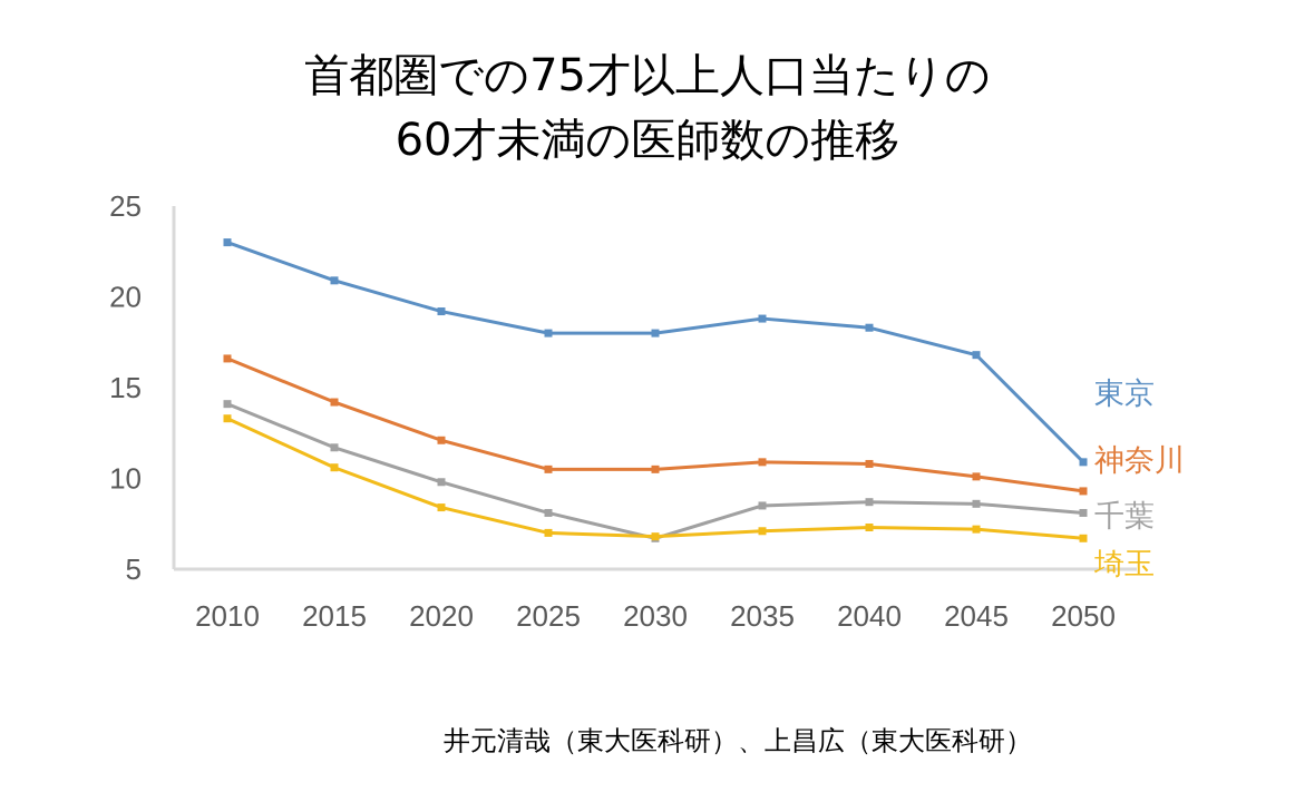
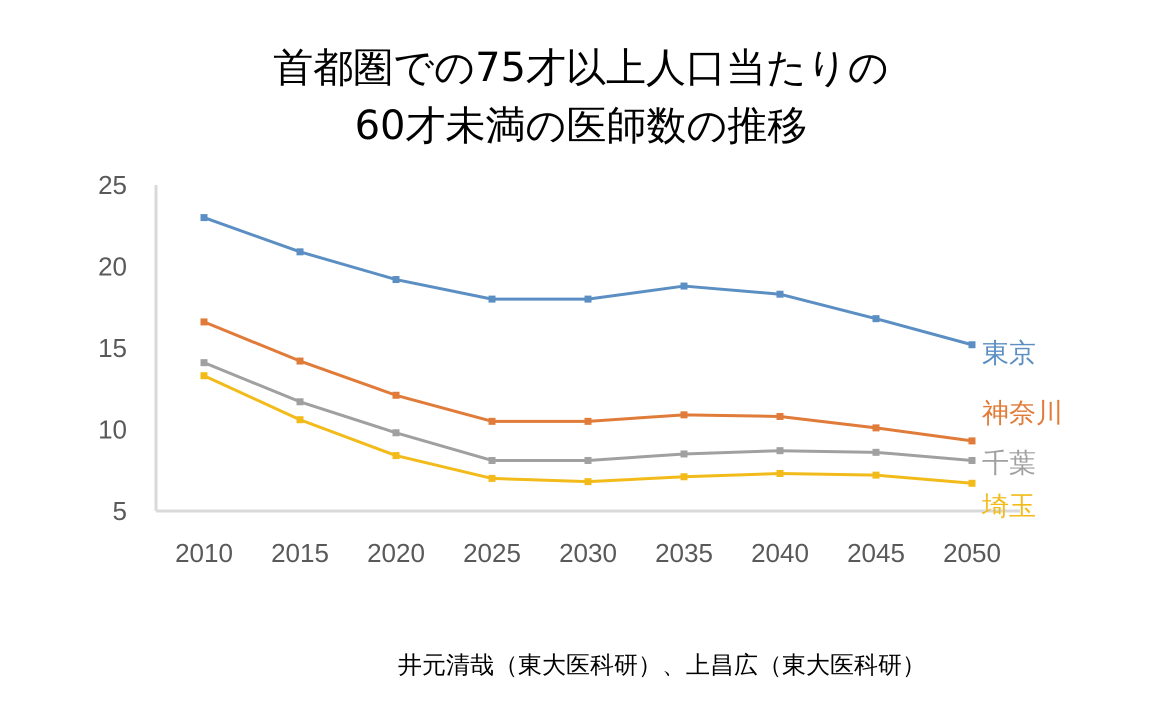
千葉/2030: 6.7 -> 8.1
東京/2050: 10.9 -> 15.2
